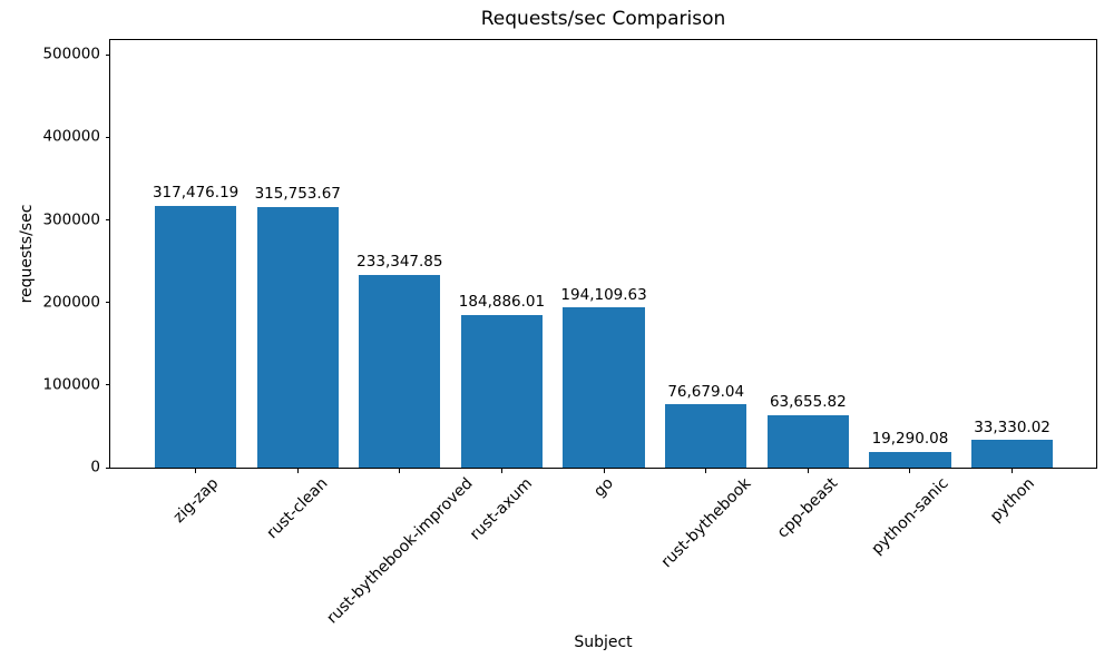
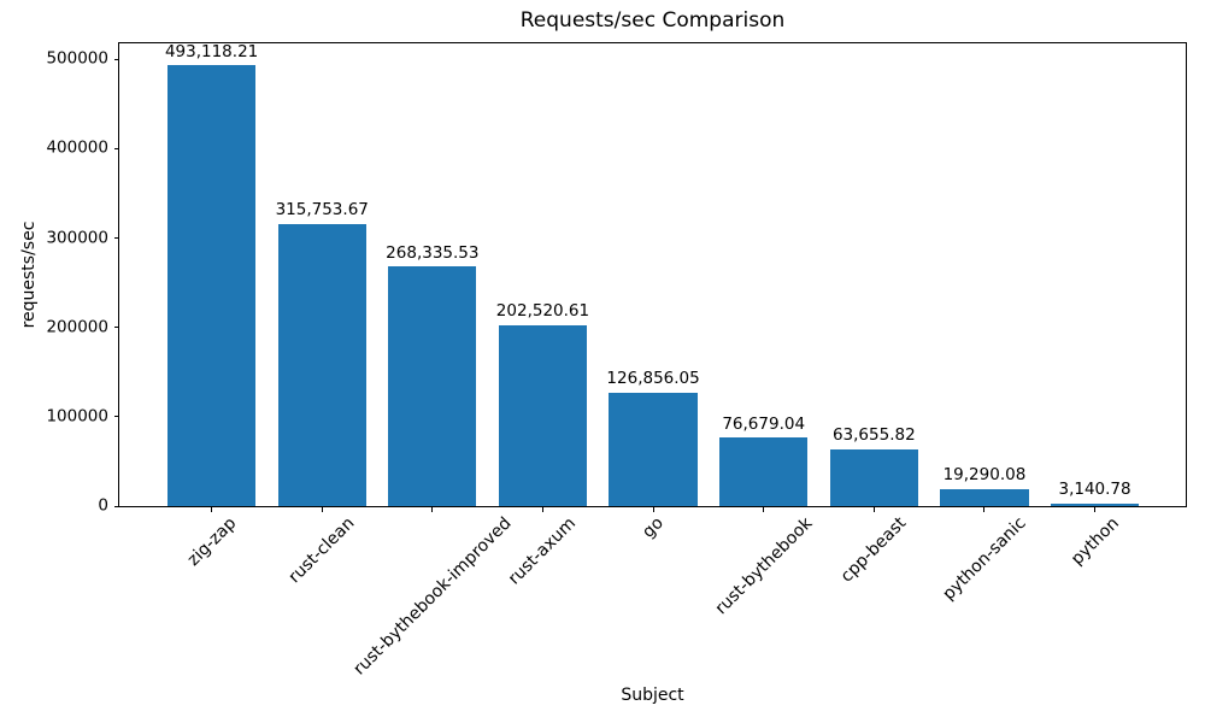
zig-zap: 317,476.19 -> 493,118.21
rust-bythebook-improved: 233,347.85 -> 268,335.53
rust-axum: 184,886.01 -> 202,520.61
go: 194,109.63 -> 126,856.05
python: 33,330.02 -> 3,140.78
